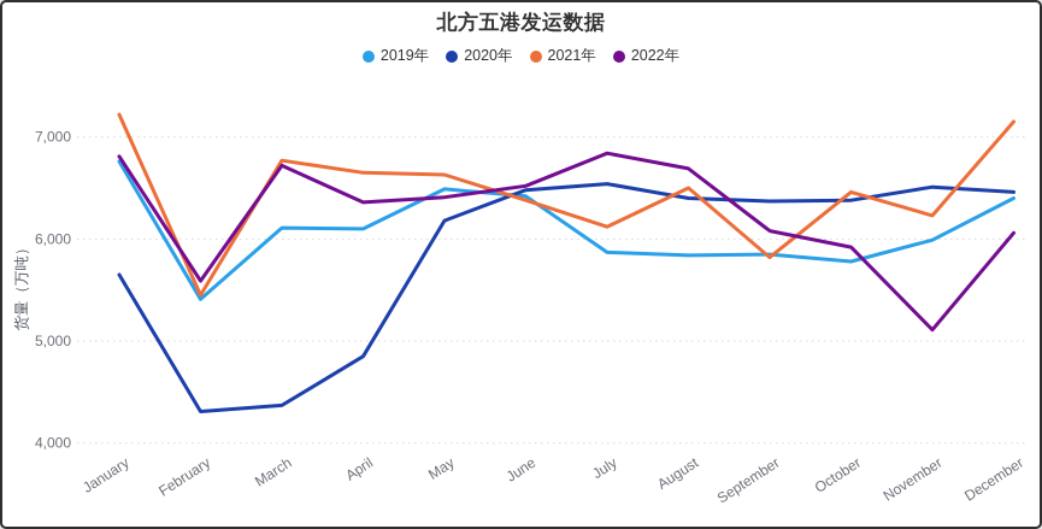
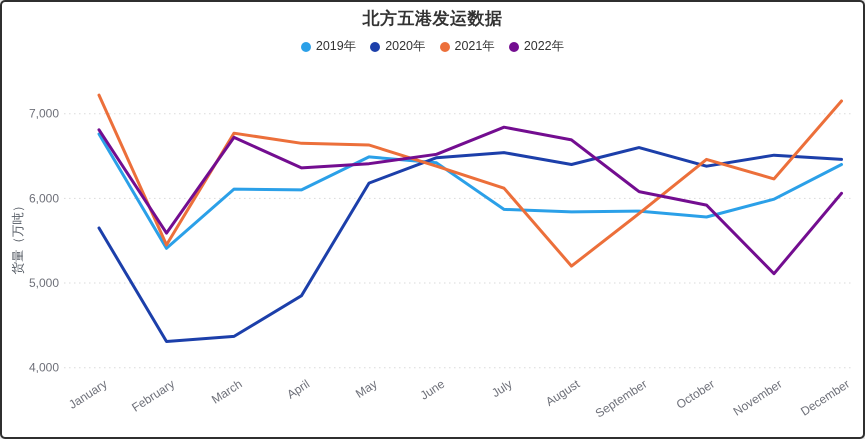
2021年/August: 6500 -> 5200
2020年/September: 6400 -> 6600
